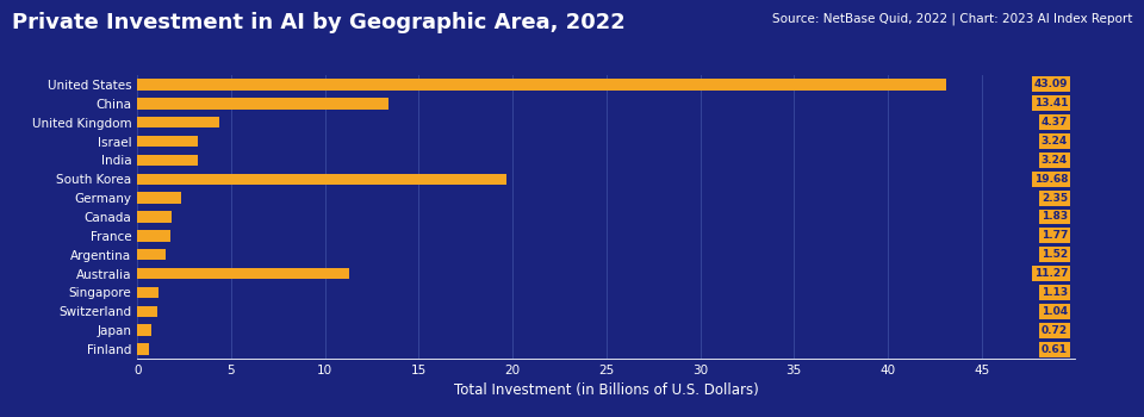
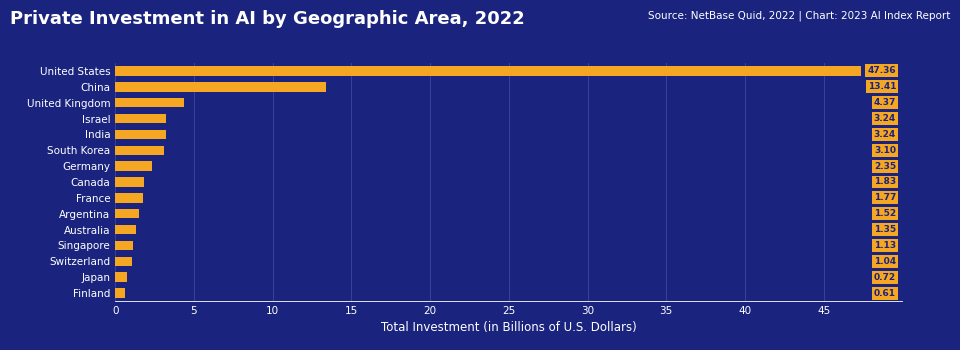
United States: 43.09 -> 47.36
South Korea: 19.68 -> 3.10
Australia: 11.27 -> 1.35
